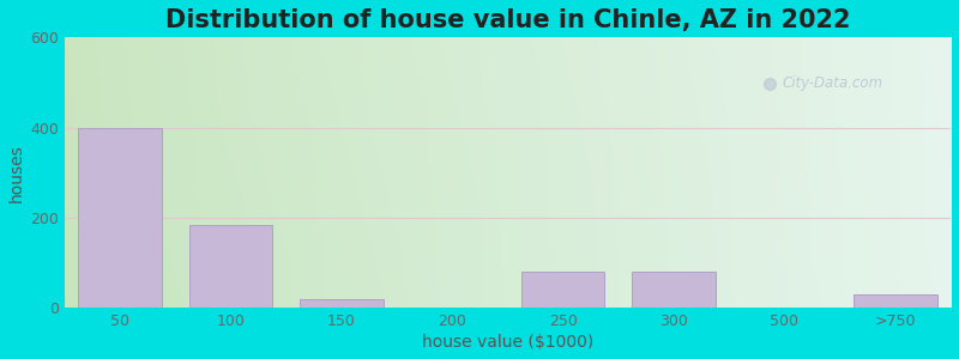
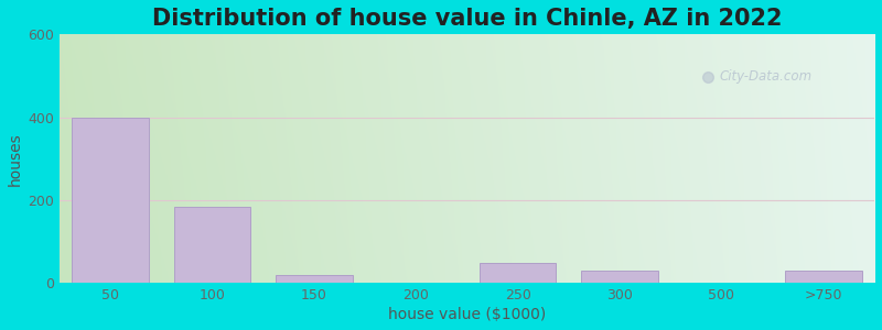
250: 80 -> 47
300: 80 -> 30
